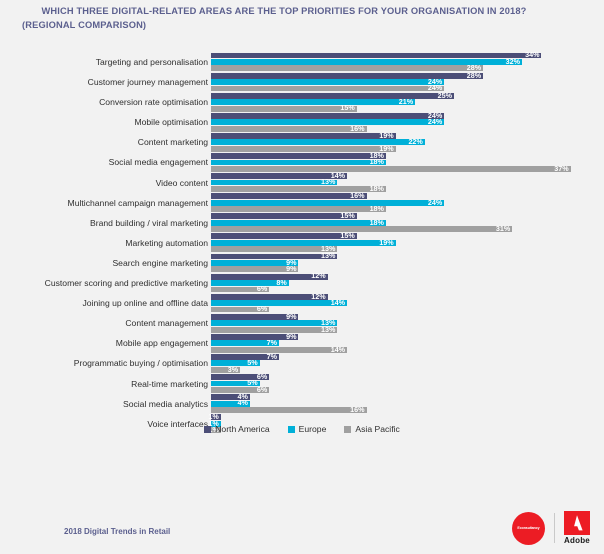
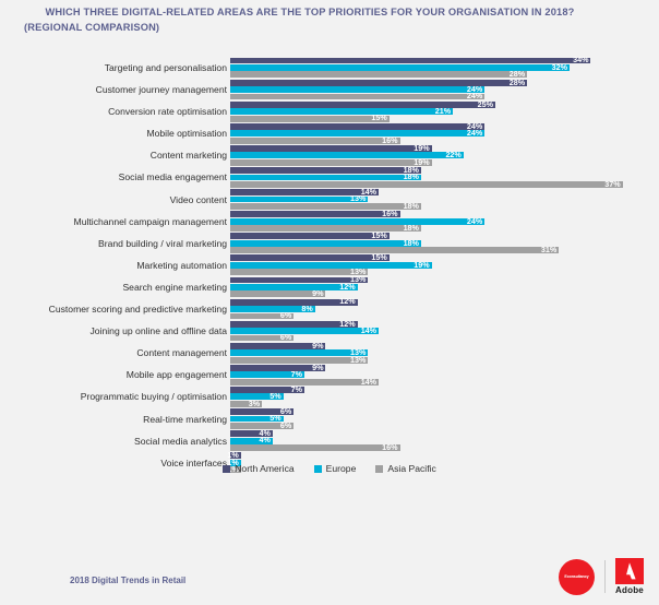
Europe/Search engine marketing: 9% -> 12%
